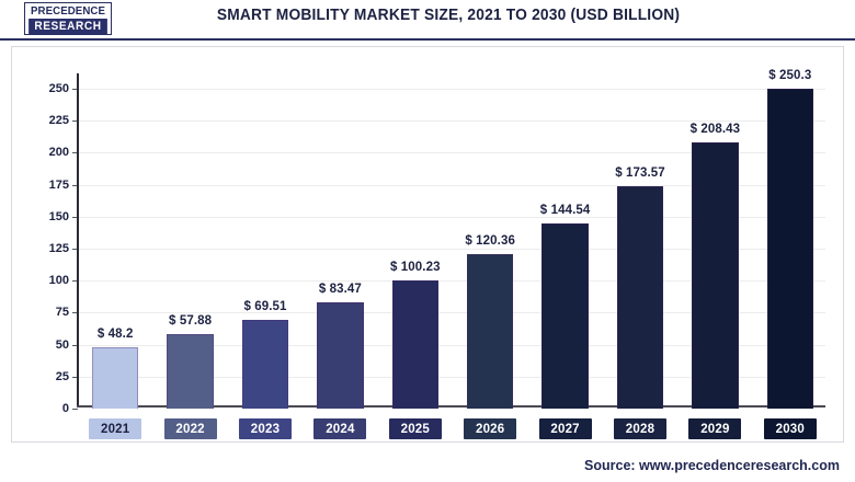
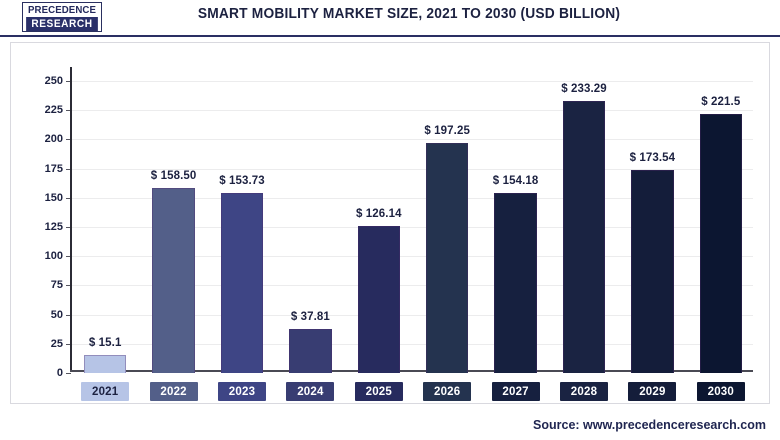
2021: 48.2 -> 15.1
2022: 57.88 -> 158.50
2023: 69.51 -> 153.73
2024: 83.47 -> 37.81
2025: 100.23 -> 126.14
2026: 120.36 -> 197.25
2027: 144.54 -> 154.18
2028: 173.57 -> 233.29
2029: 208.43 -> 173.54
2030: 250.3 -> 221.5
